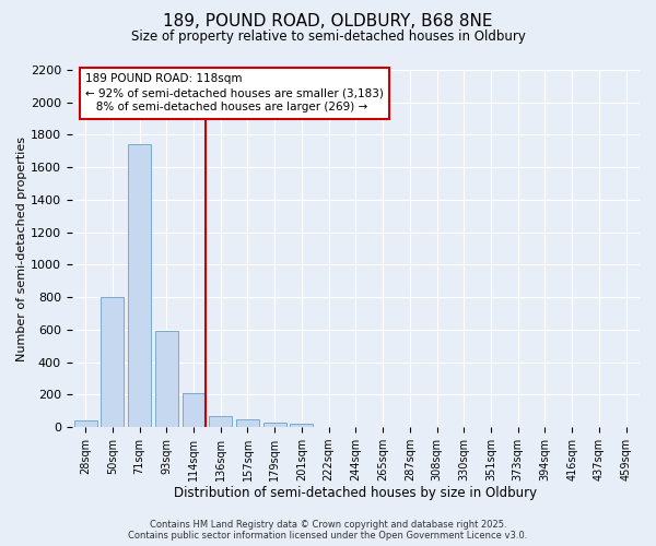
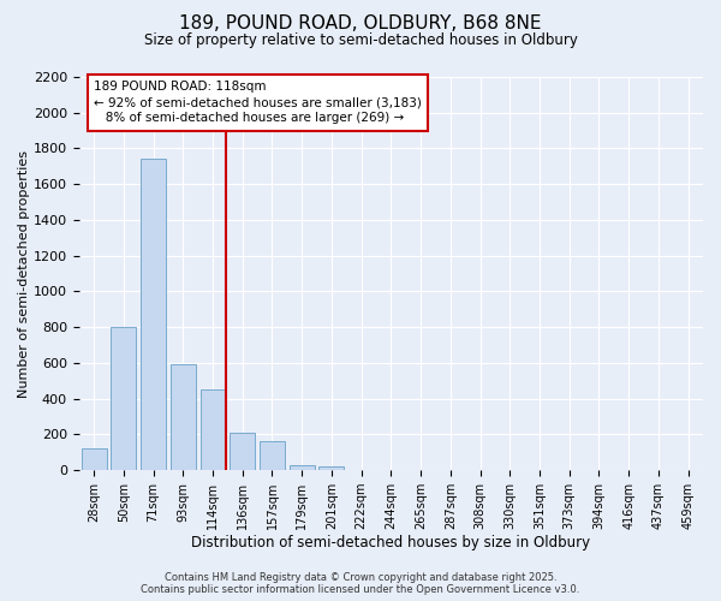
28sqm: 40 -> 120
114sqm: 210 -> 450
136sqm: 60 -> 210
157sqm: 40 -> 160
